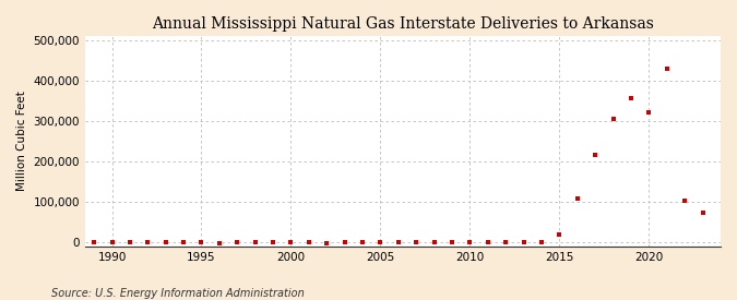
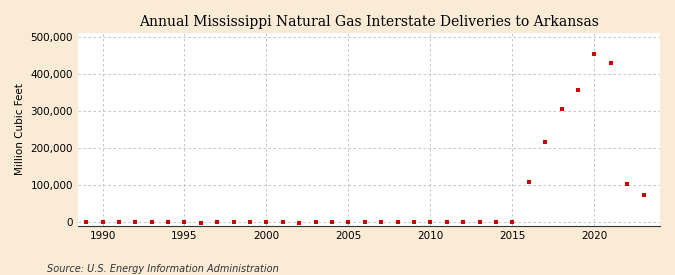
2015: 20,000 -> 1,000
2020: 320,000 -> 452,000
